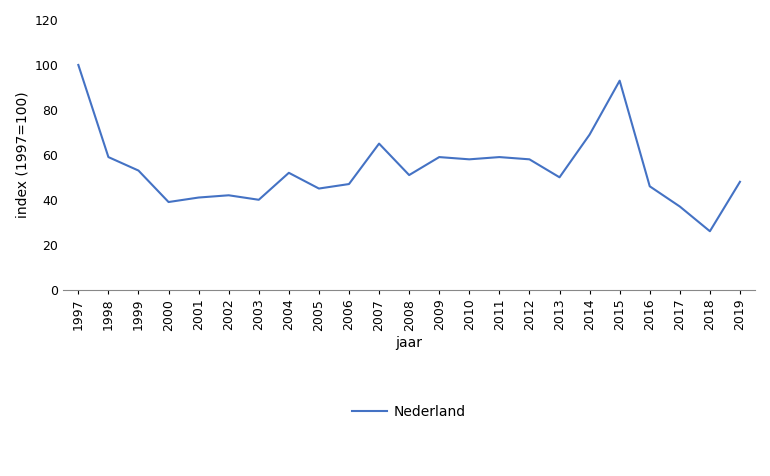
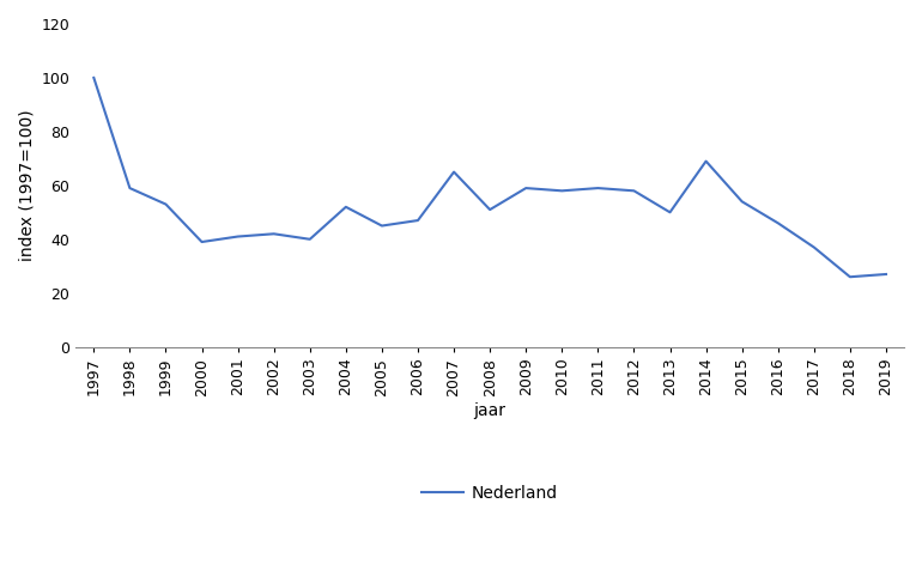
2015: 93 -> 54
2019: 48 -> 27
